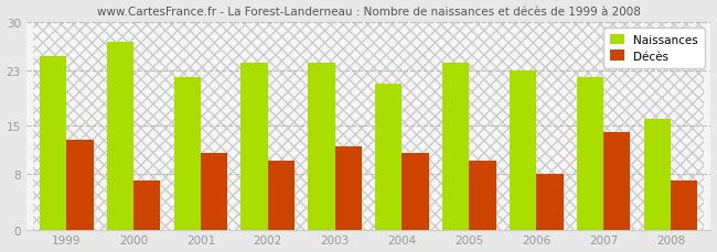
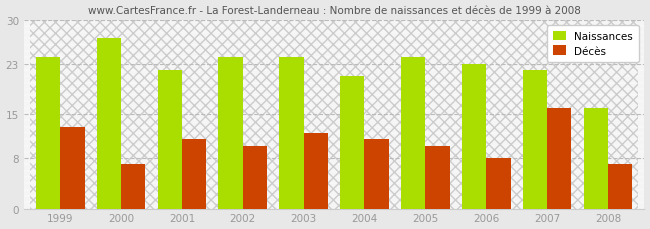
Naissances/1999: 25 -> 24
Décès/2007: 14 -> 16
